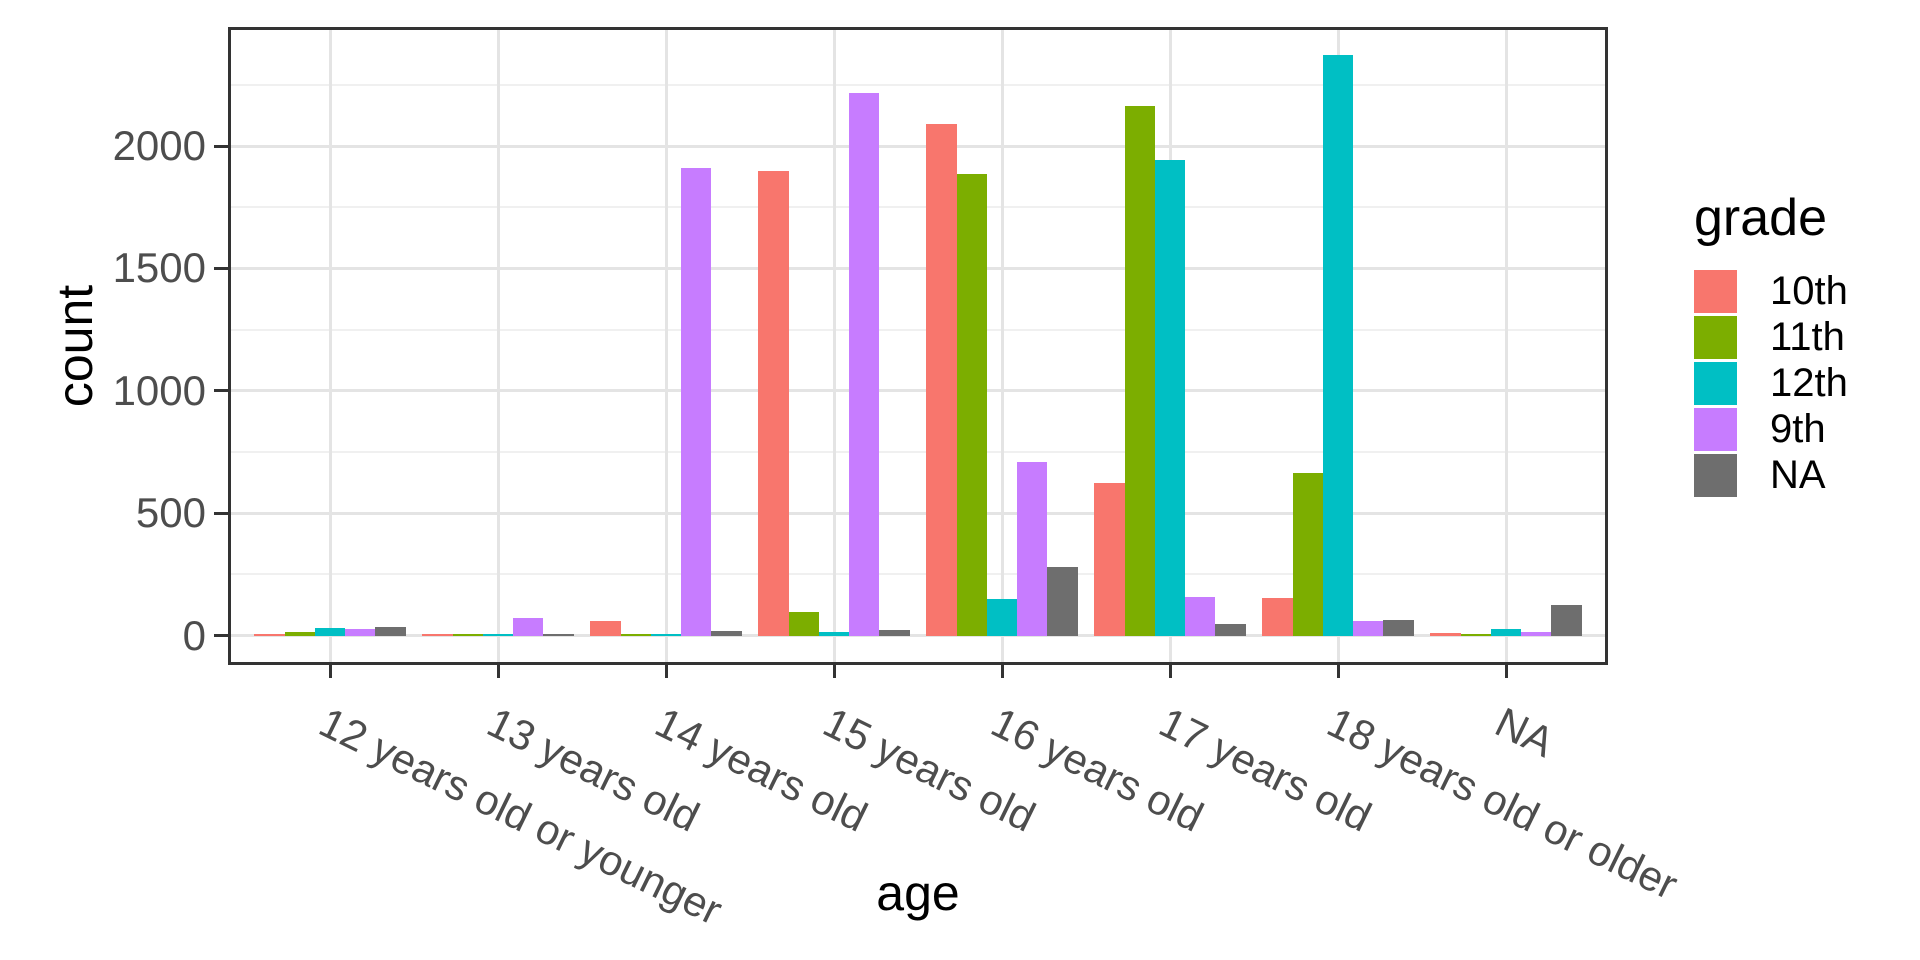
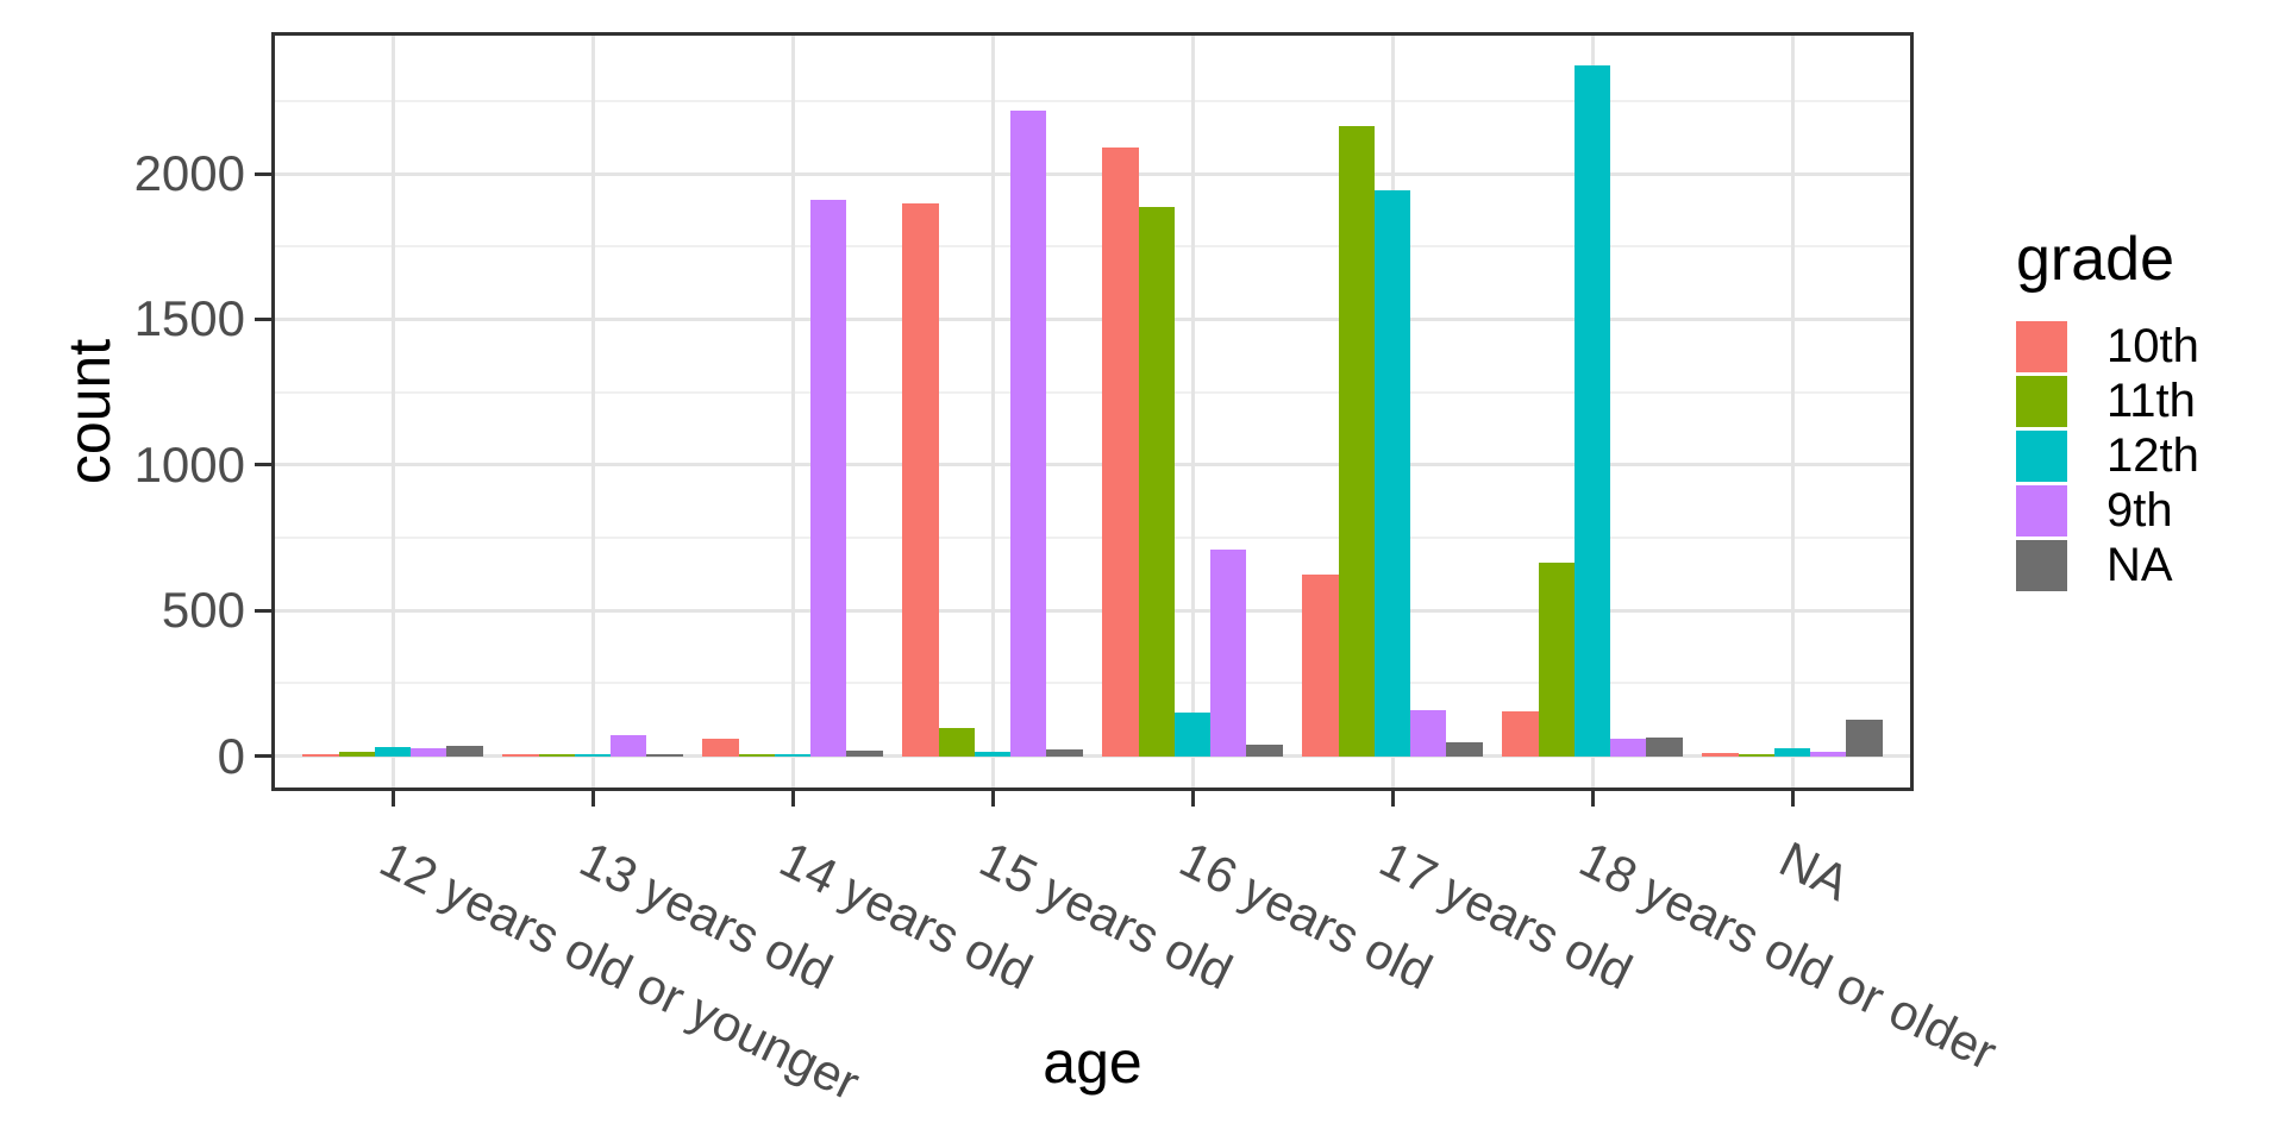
NA/16 years old: 280 -> 40
